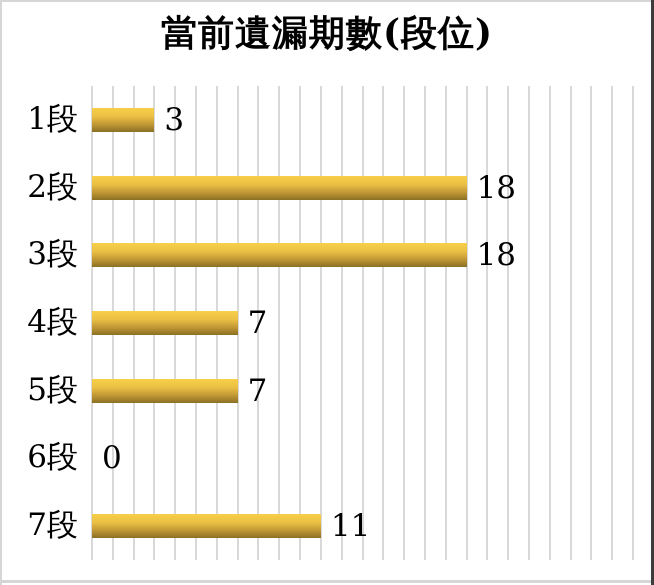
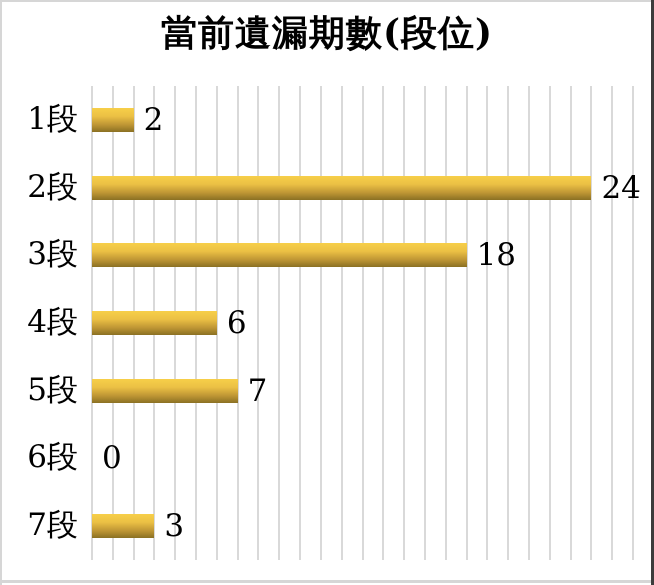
1段: 3 -> 2
2段: 18 -> 24
4段: 7 -> 6
7段: 11 -> 3
